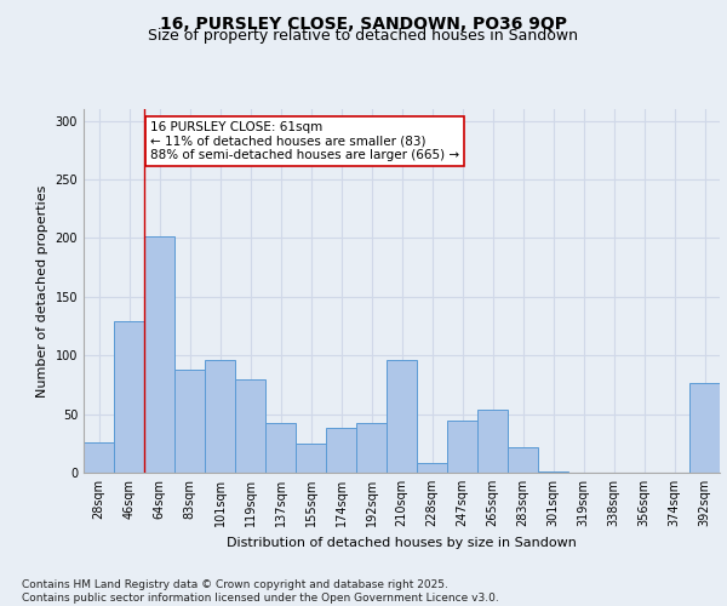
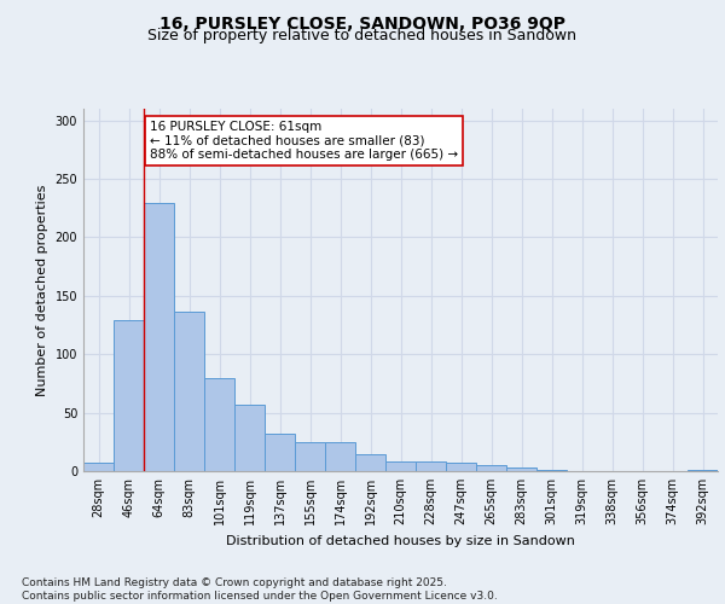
28sqm: 26 -> 7
64sqm: 202 -> 229
83sqm: 88 -> 136
101sqm: 96 -> 80
119sqm: 80 -> 57
137sqm: 42 -> 32
174sqm: 38 -> 25
192sqm: 42 -> 14
210sqm: 96 -> 8
247sqm: 44 -> 7
265sqm: 54 -> 5
283sqm: 22 -> 3
392sqm: 76 -> 1
